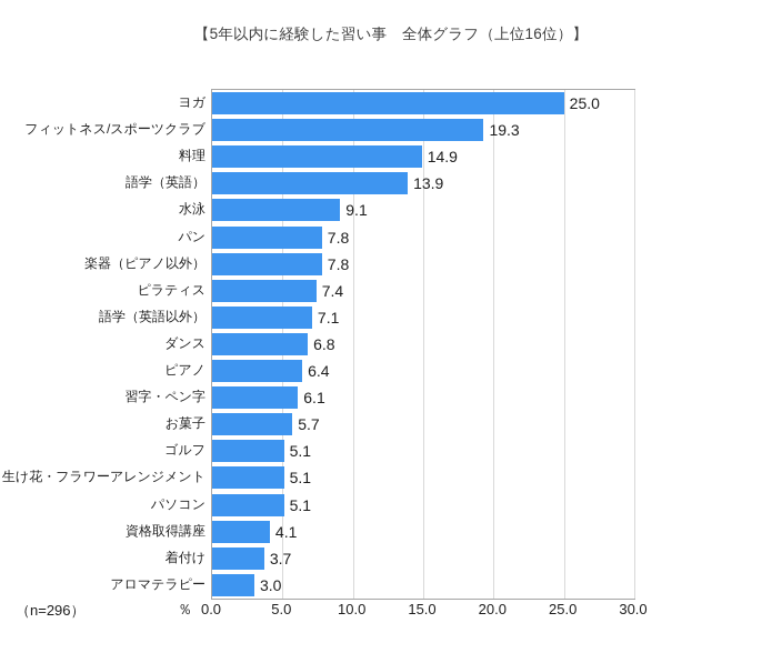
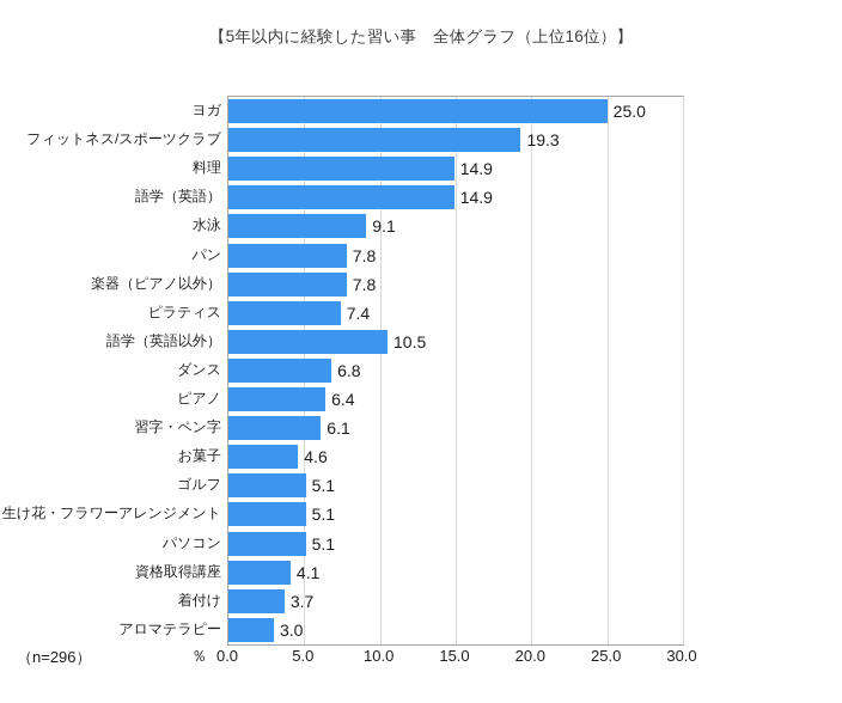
語学（英語）: 13.9 -> 14.9
語学（英語以外）: 7.1 -> 10.5
お菓子: 5.7 -> 4.6
